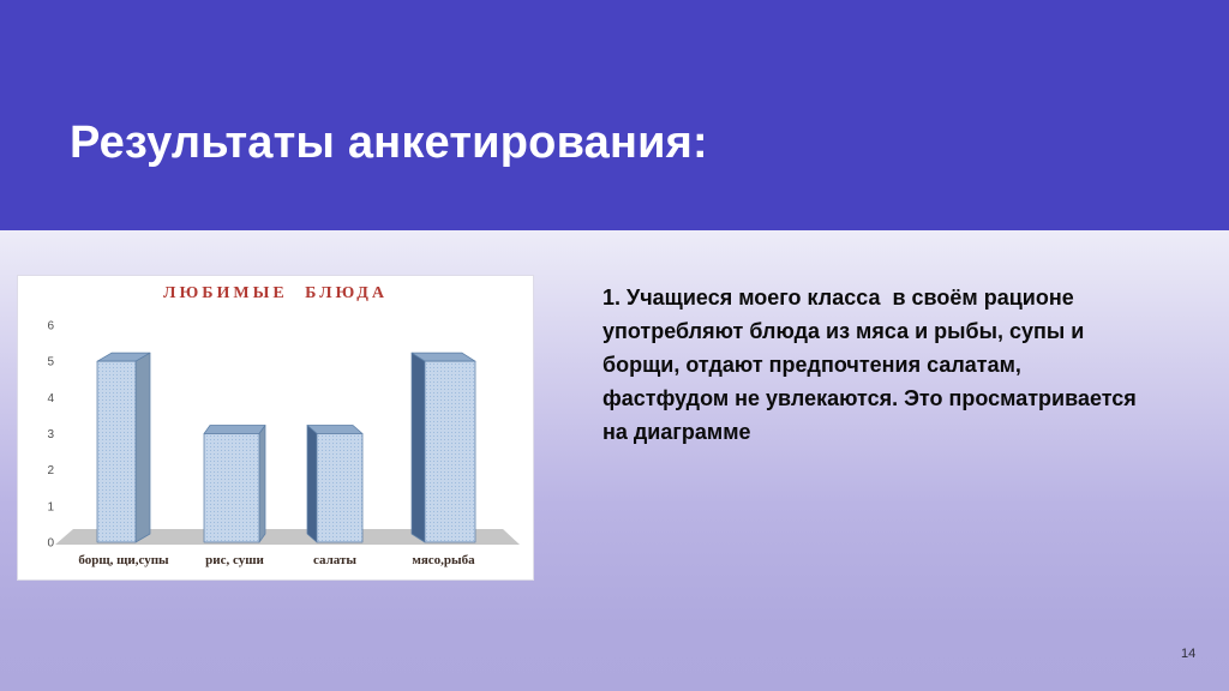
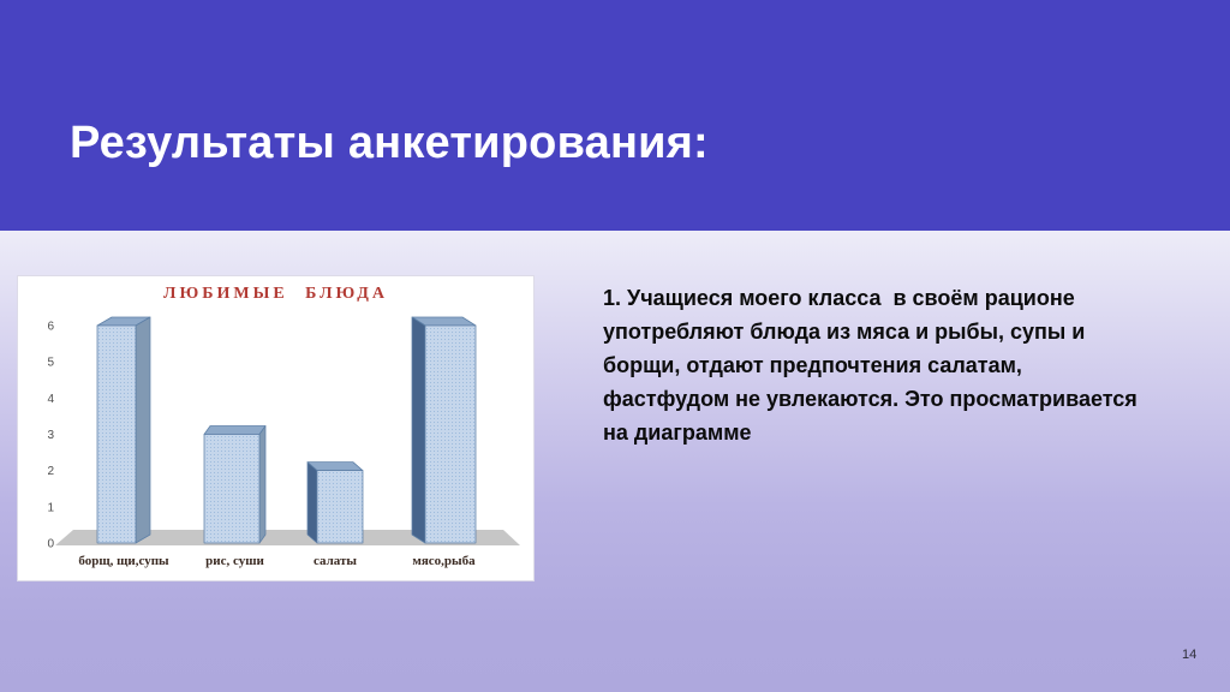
борщ, щи,супы: 5 -> 6
салаты: 3 -> 2
мясо,рыба: 5 -> 6
